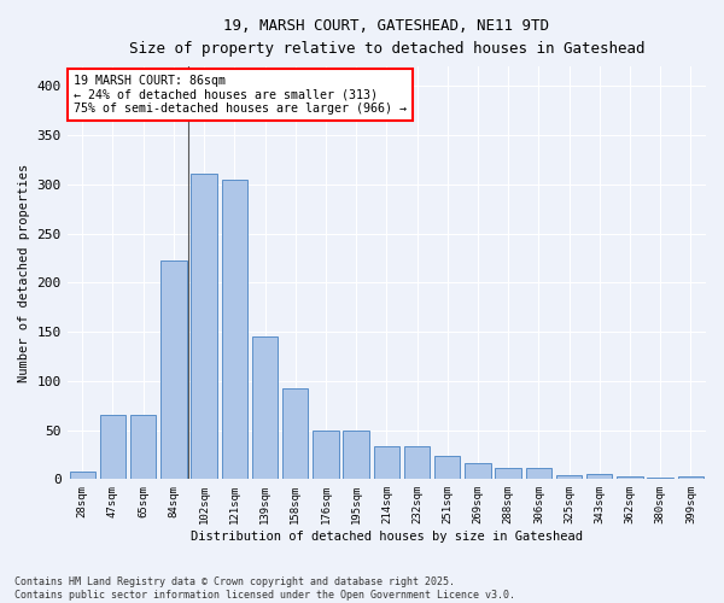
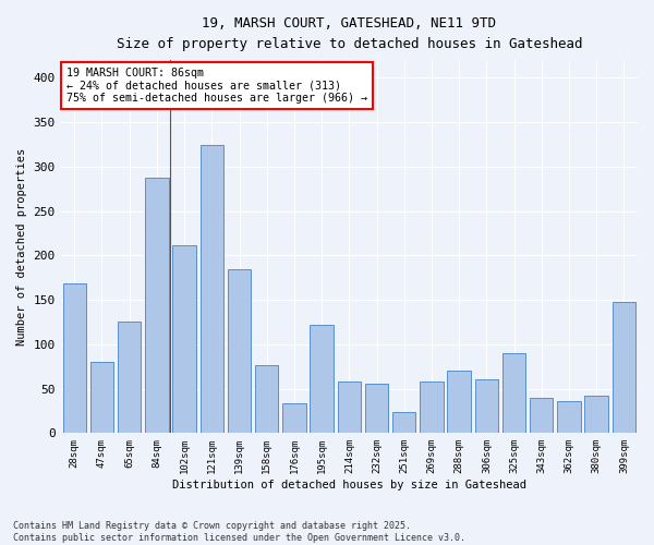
28sqm: 8 -> 168
47sqm: 65 -> 80
65sqm: 65 -> 126
84sqm: 222 -> 288
102sqm: 311 -> 212
121sqm: 305 -> 324
139sqm: 145 -> 184
158sqm: 93 -> 76
176sqm: 50 -> 34
195sqm: 50 -> 122
214sqm: 33 -> 58
232sqm: 33 -> 56
269sqm: 16 -> 58
288sqm: 12 -> 70
306sqm: 11 -> 60
325sqm: 4 -> 90
343sqm: 5 -> 40
362sqm: 3 -> 36
380sqm: 2 -> 42
399sqm: 3 -> 148
